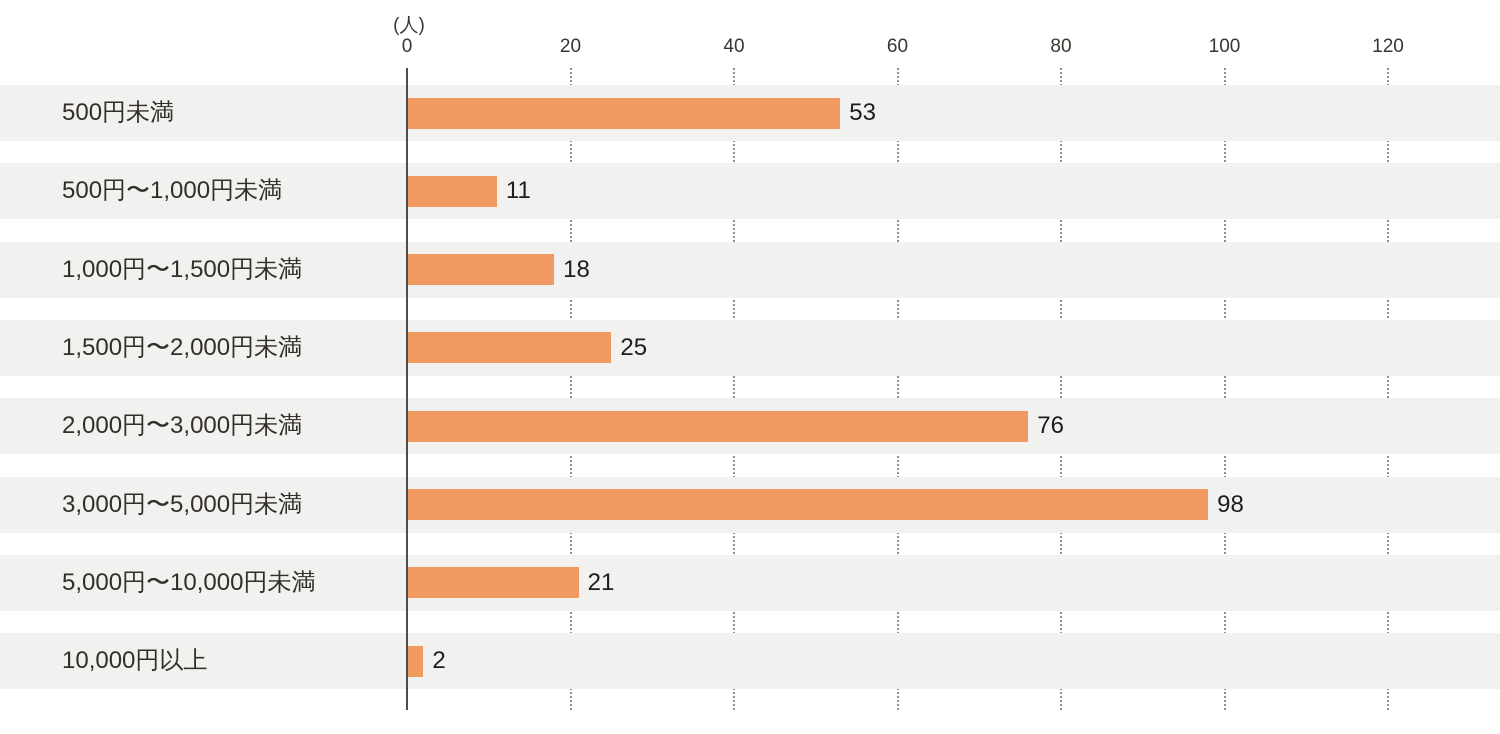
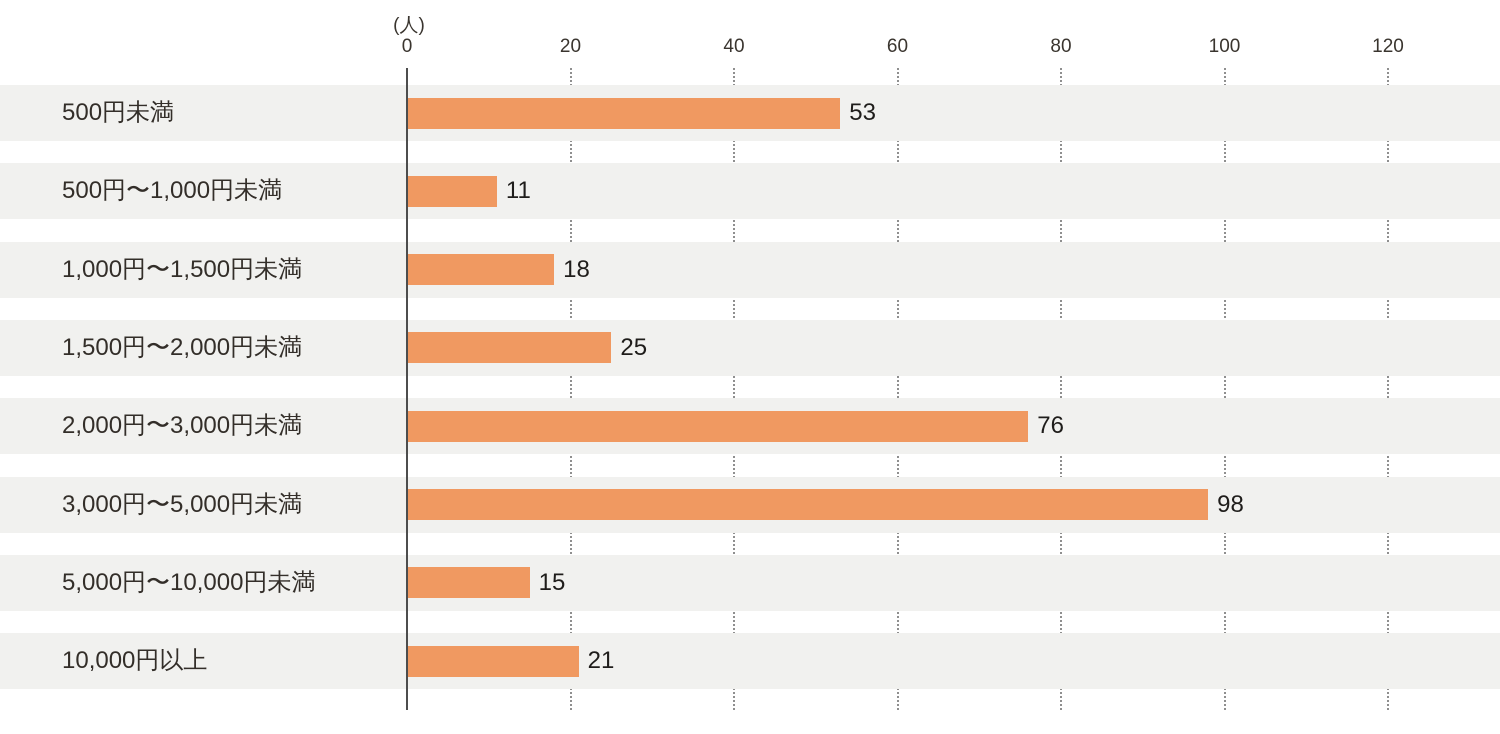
5,000円〜10,000円未満: 21 -> 15
10,000円以上: 2 -> 21
